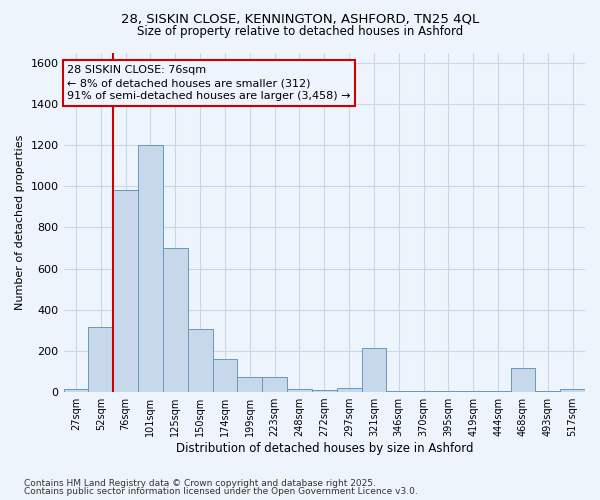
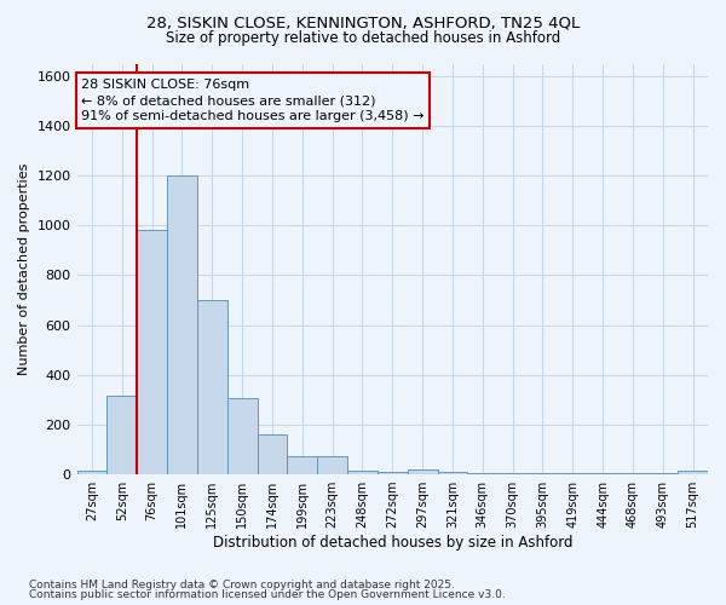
321sqm: 215 -> 10
468sqm: 115 -> 5
